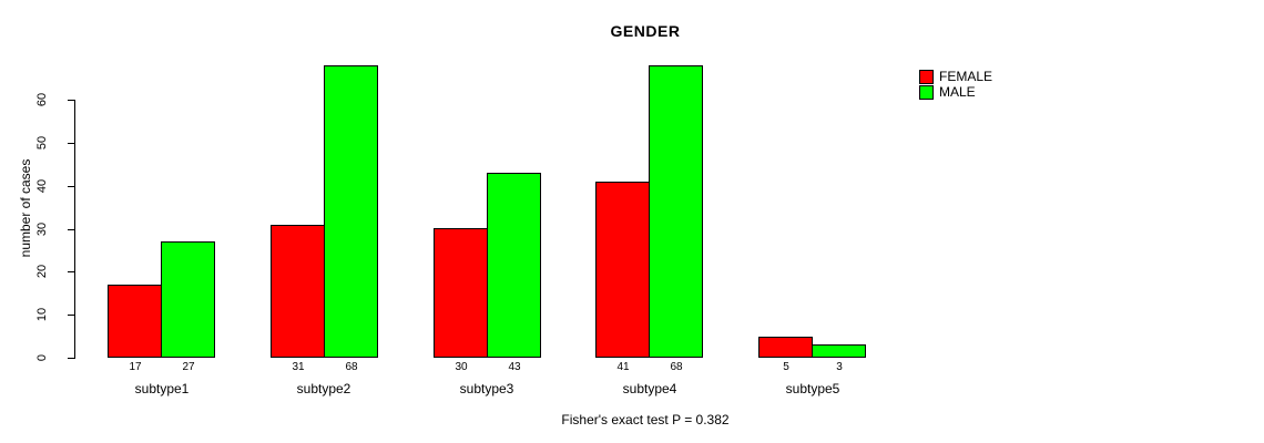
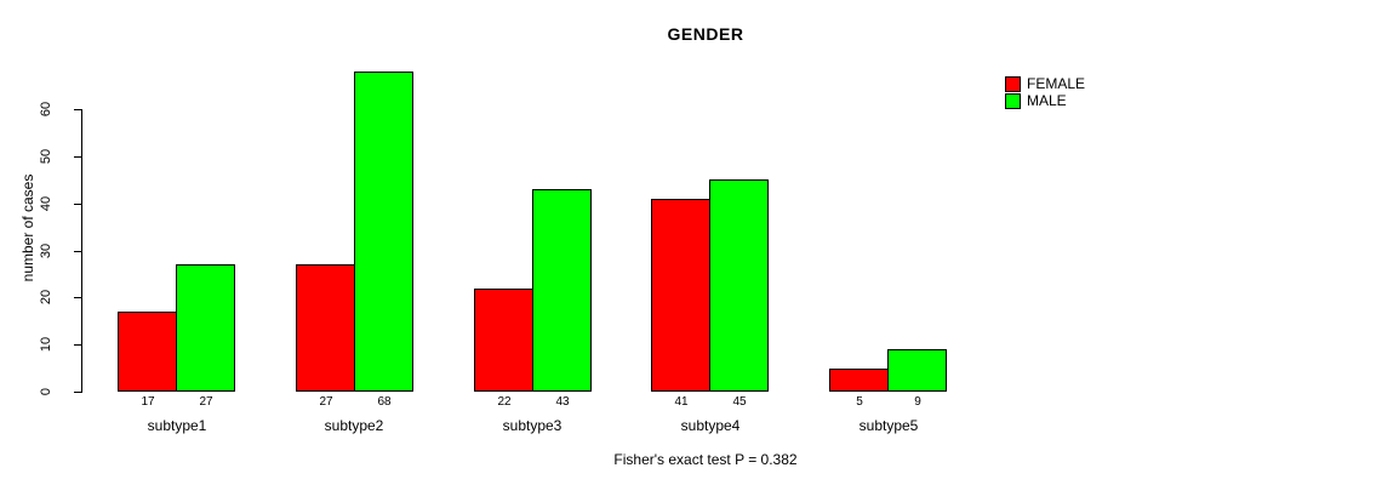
FEMALE/subtype2: 31 -> 27
FEMALE/subtype3: 30 -> 22
MALE/subtype4: 68 -> 45
MALE/subtype5: 3 -> 9
